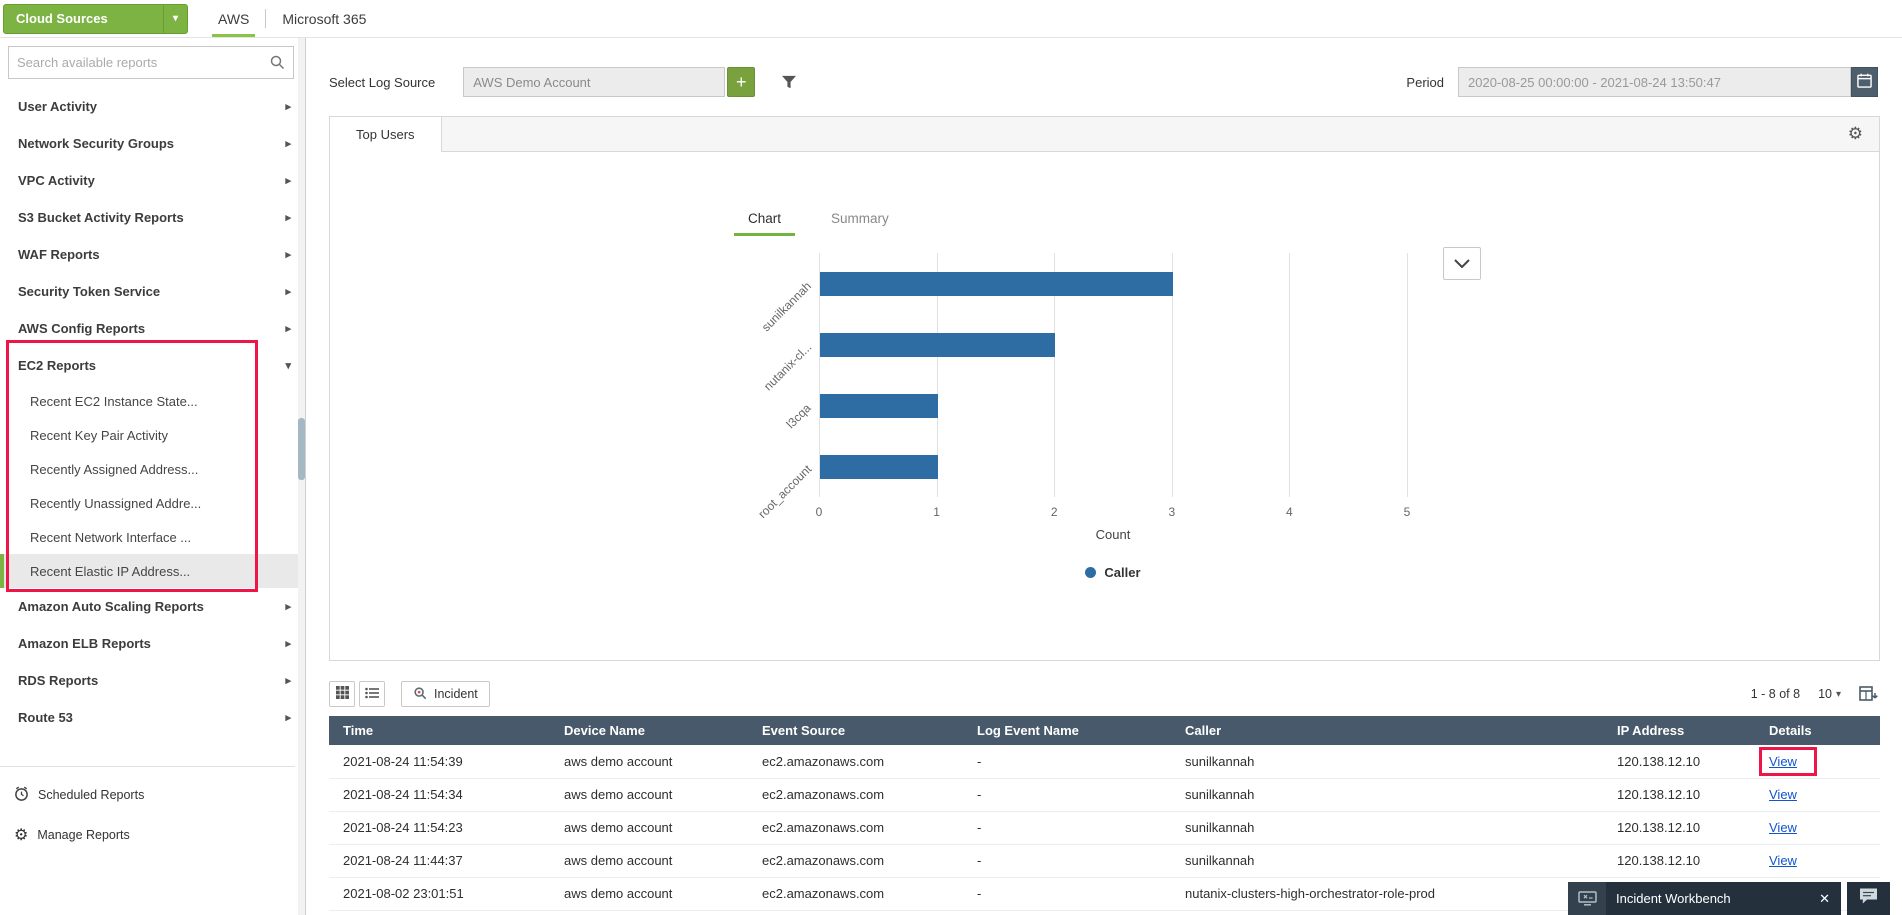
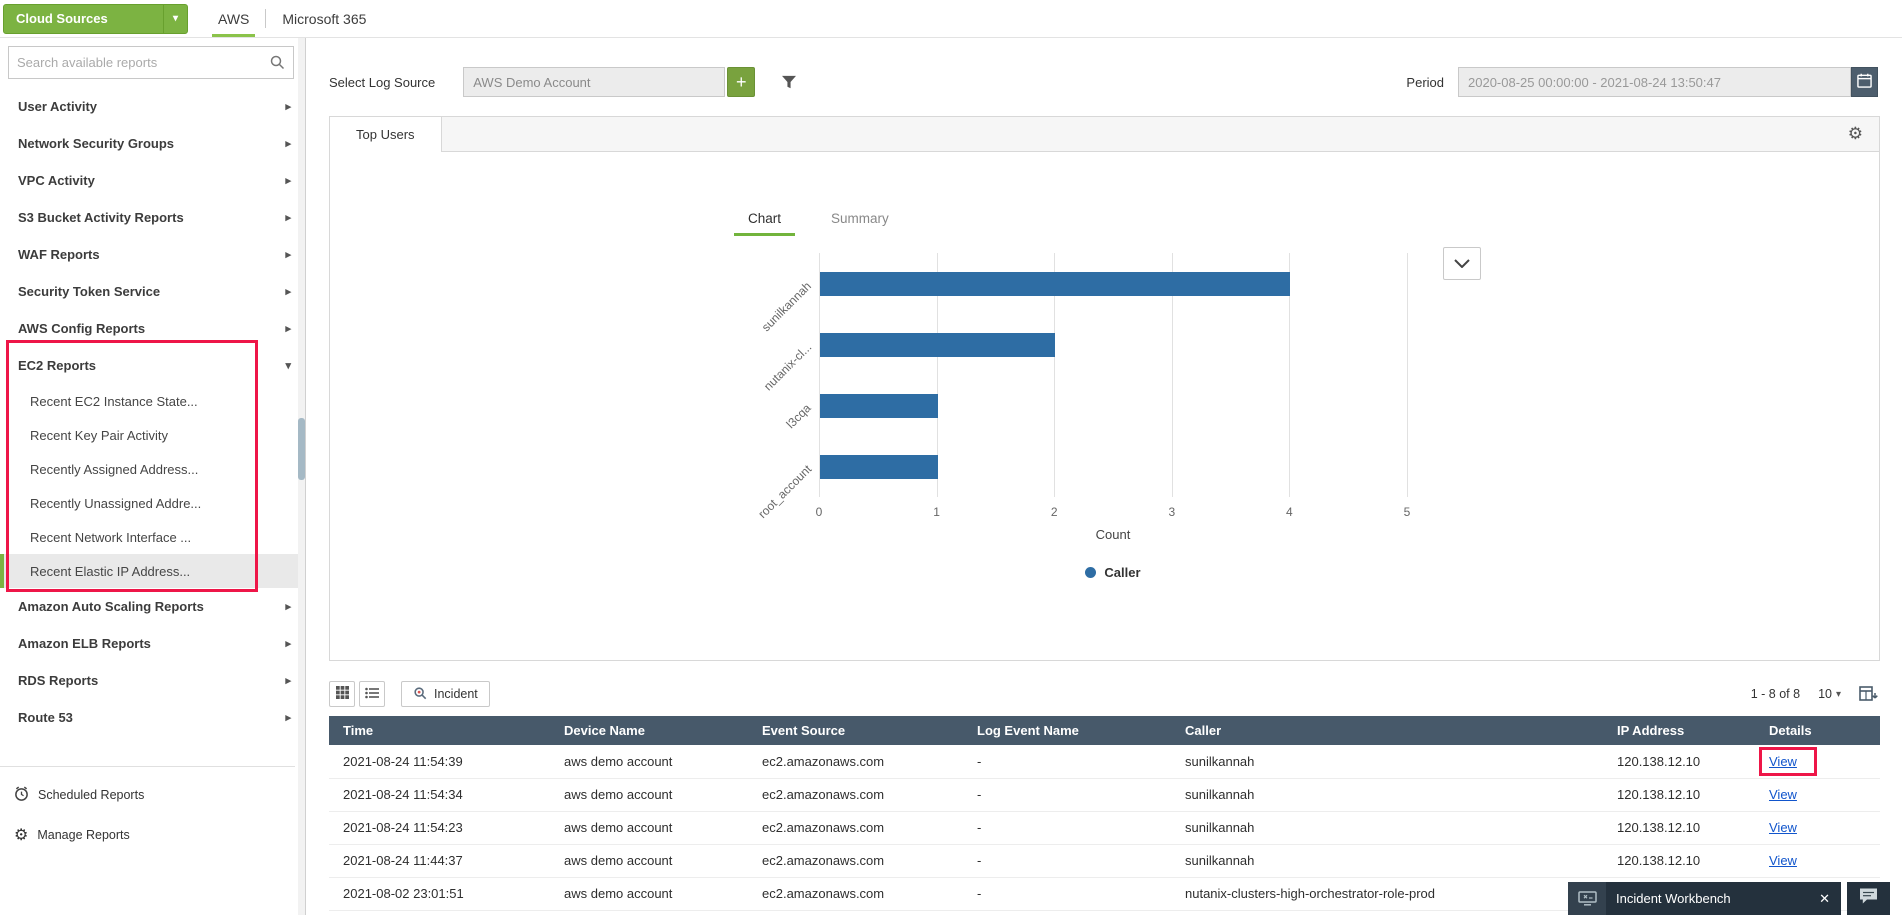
sunilkannah: 3 -> 4
